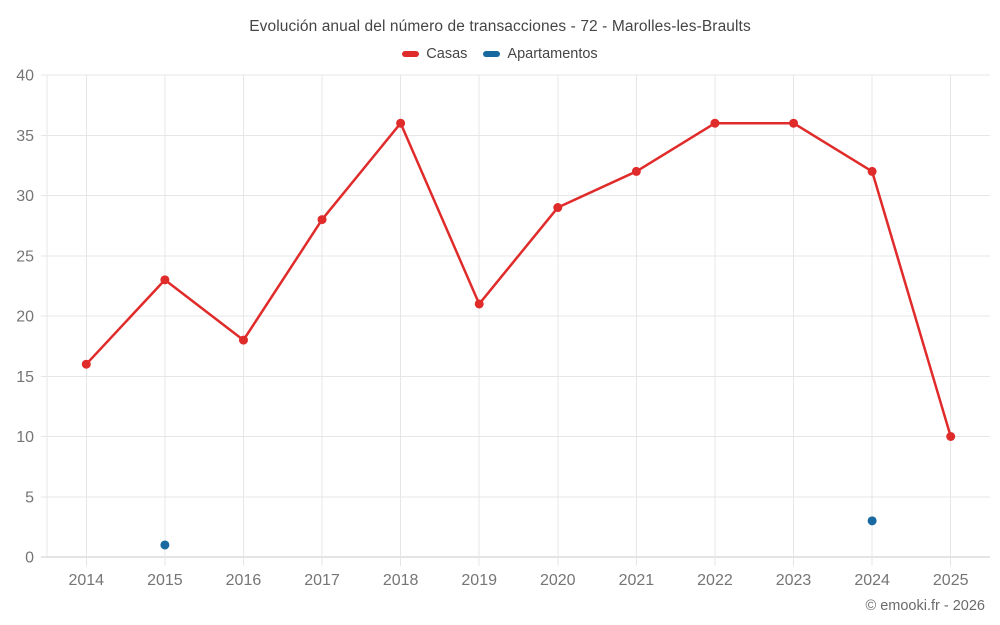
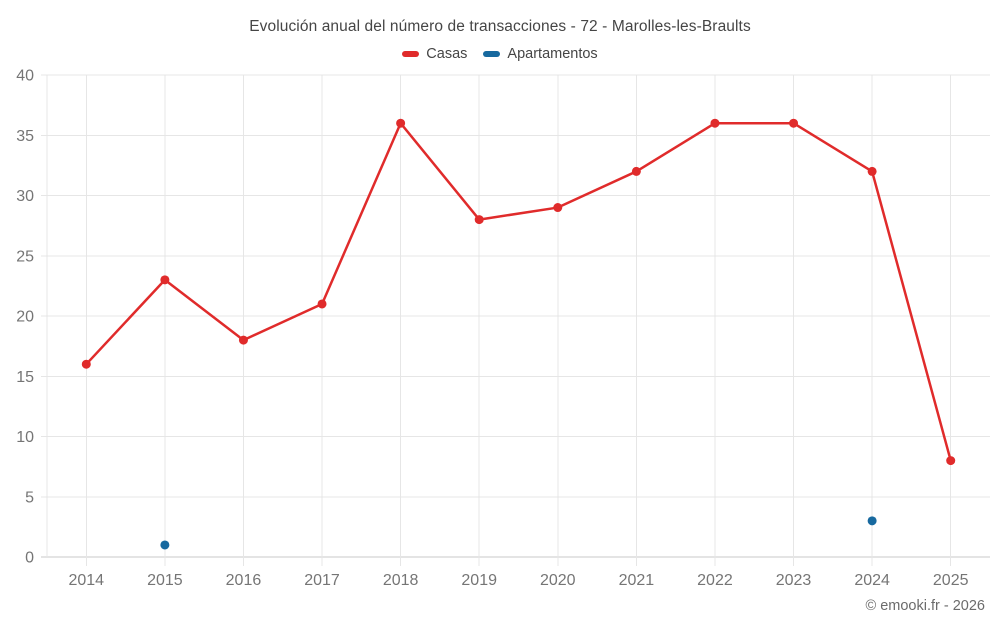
Casas/2017: 28 -> 21
Casas/2019: 21 -> 28
Casas/2025: 10 -> 8
